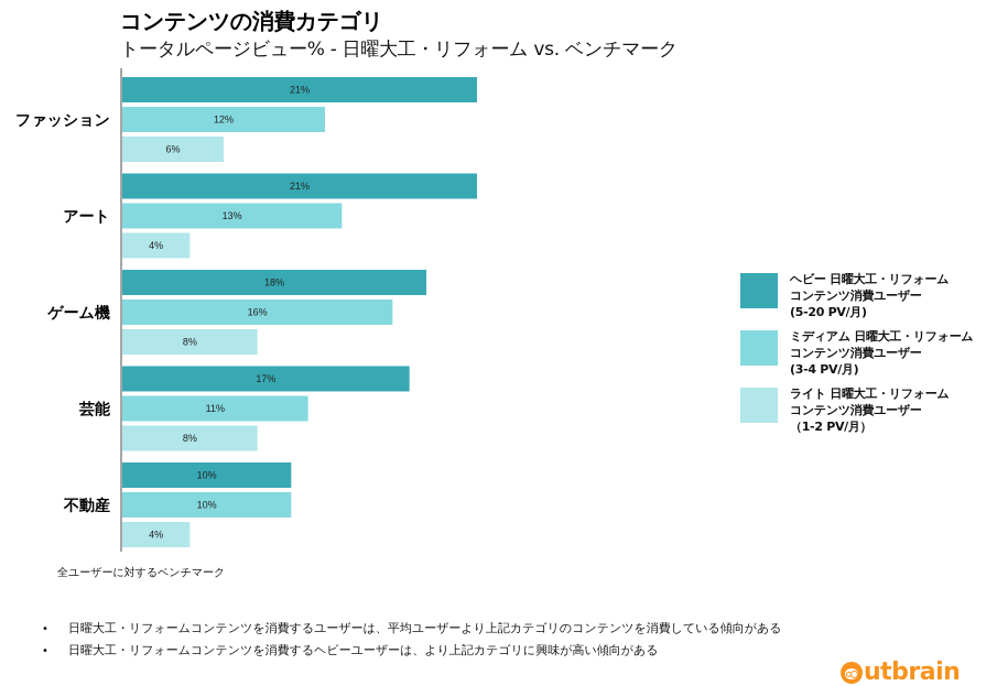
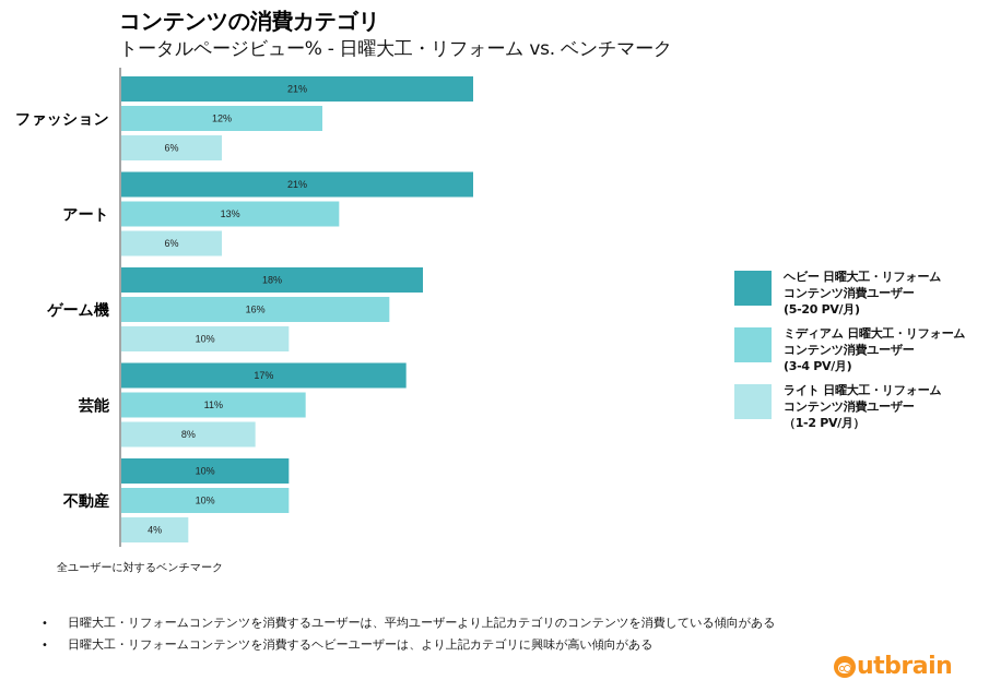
ライト 日曜大工・リフォーム コンテンツ消費ユーザー （1-2 PV/月）/アート: 4% -> 6%
ライト 日曜大工・リフォーム コンテンツ消費ユーザー （1-2 PV/月）/ゲーム機: 8% -> 10%
